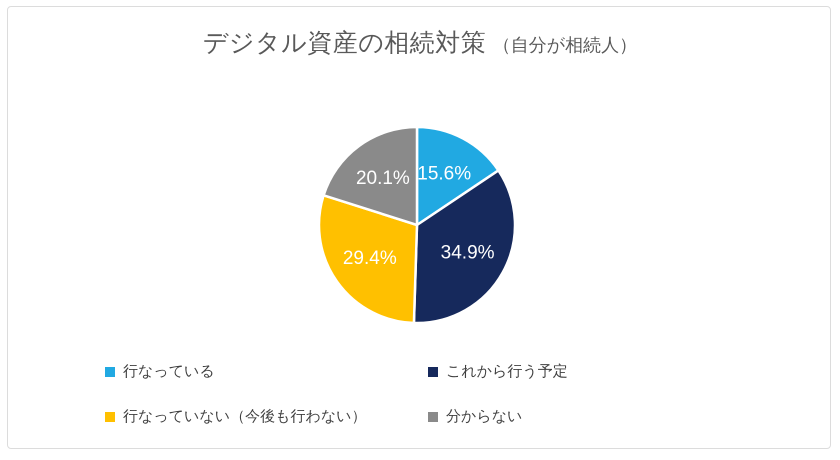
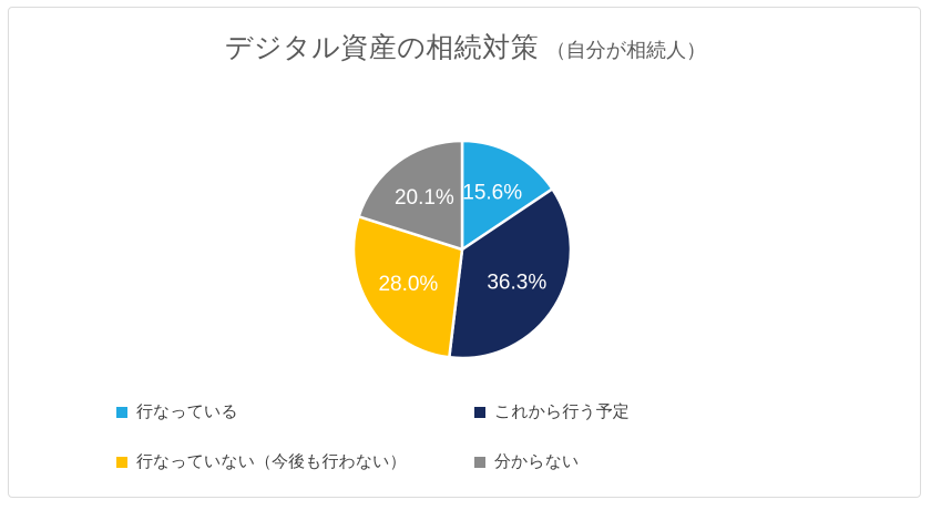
これから行う予定: 34.9% -> 36.3%
行なっていない（今後も行わない）: 29.4% -> 28.0%
